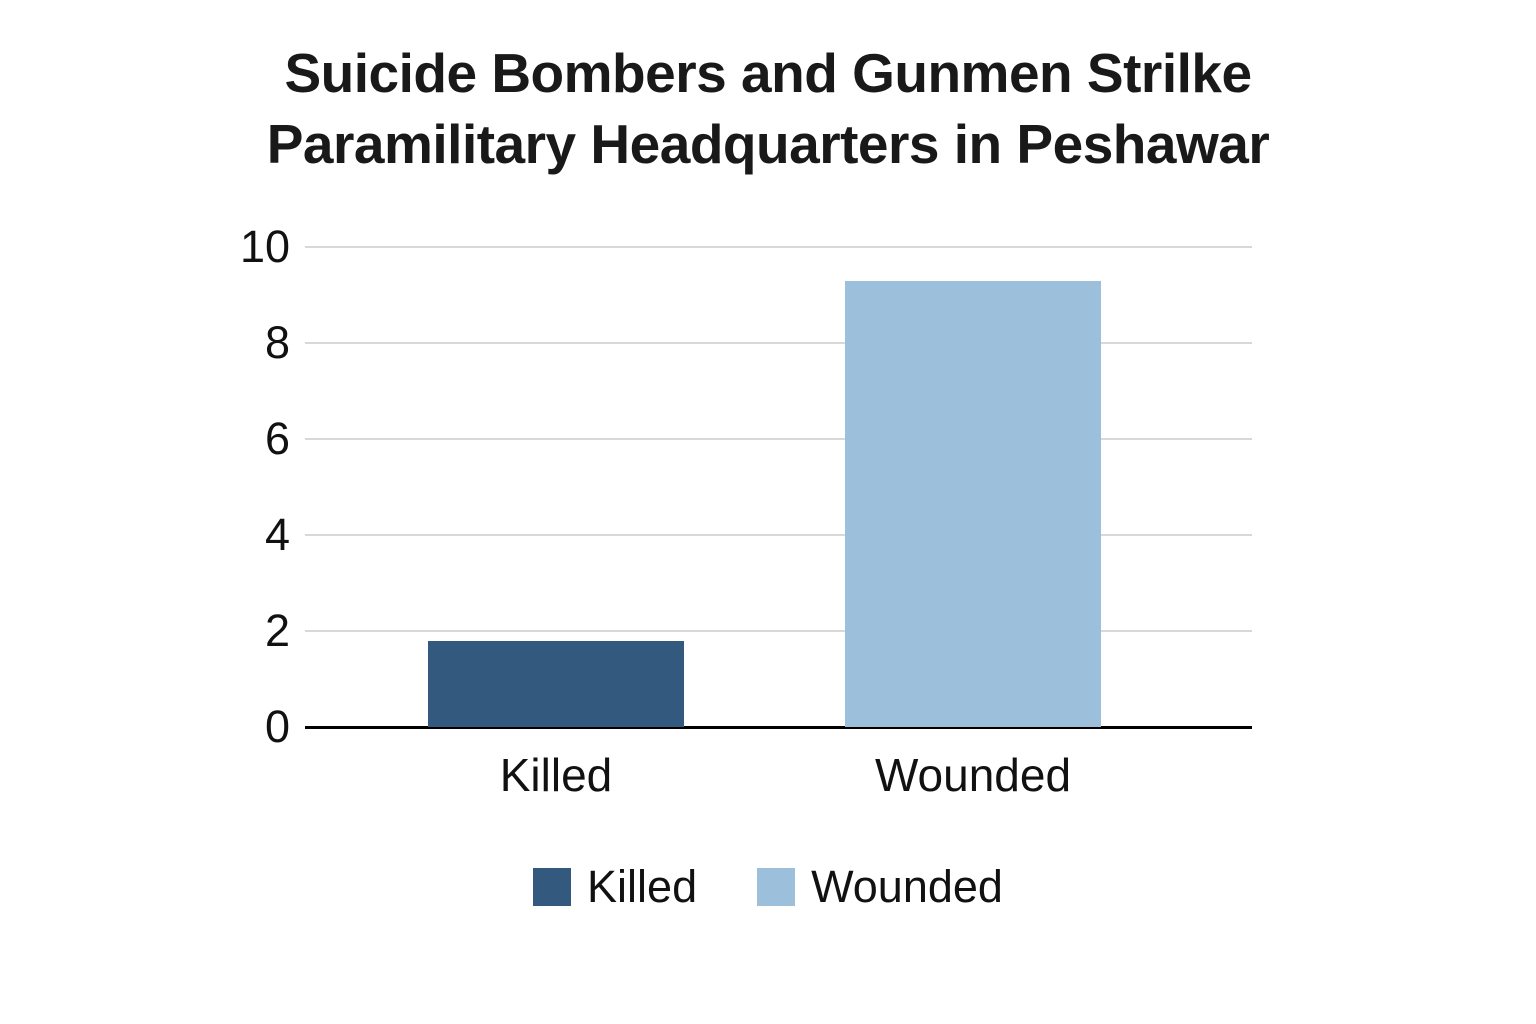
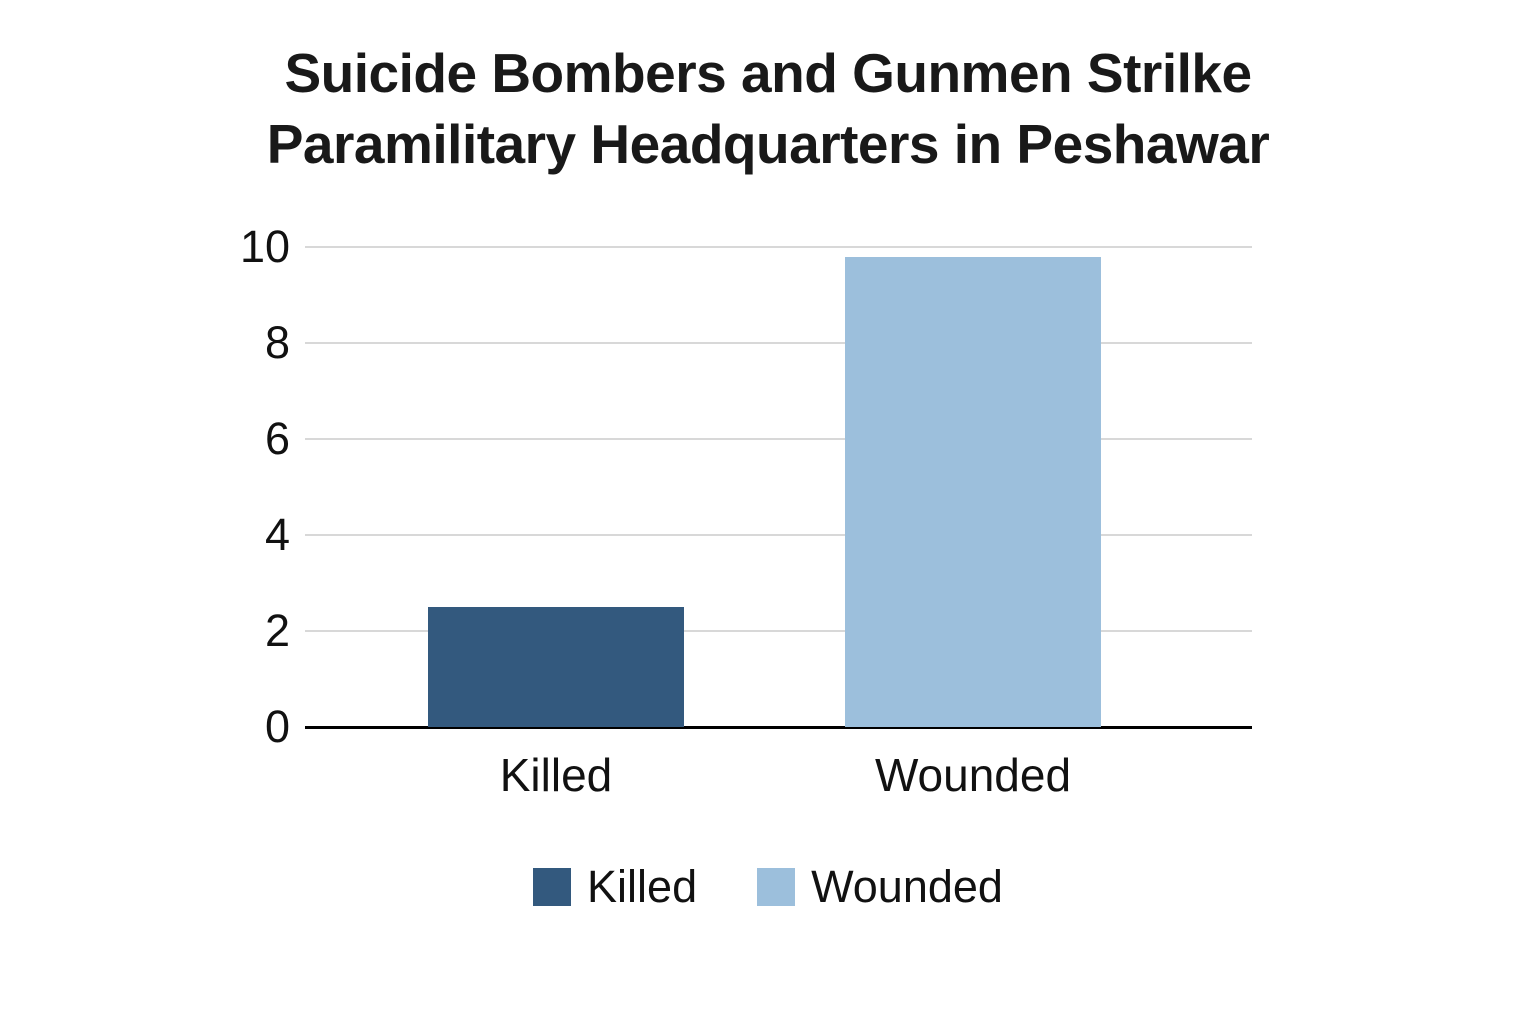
Killed: 1.8 -> 2.5
Wounded: 9.3 -> 9.8
